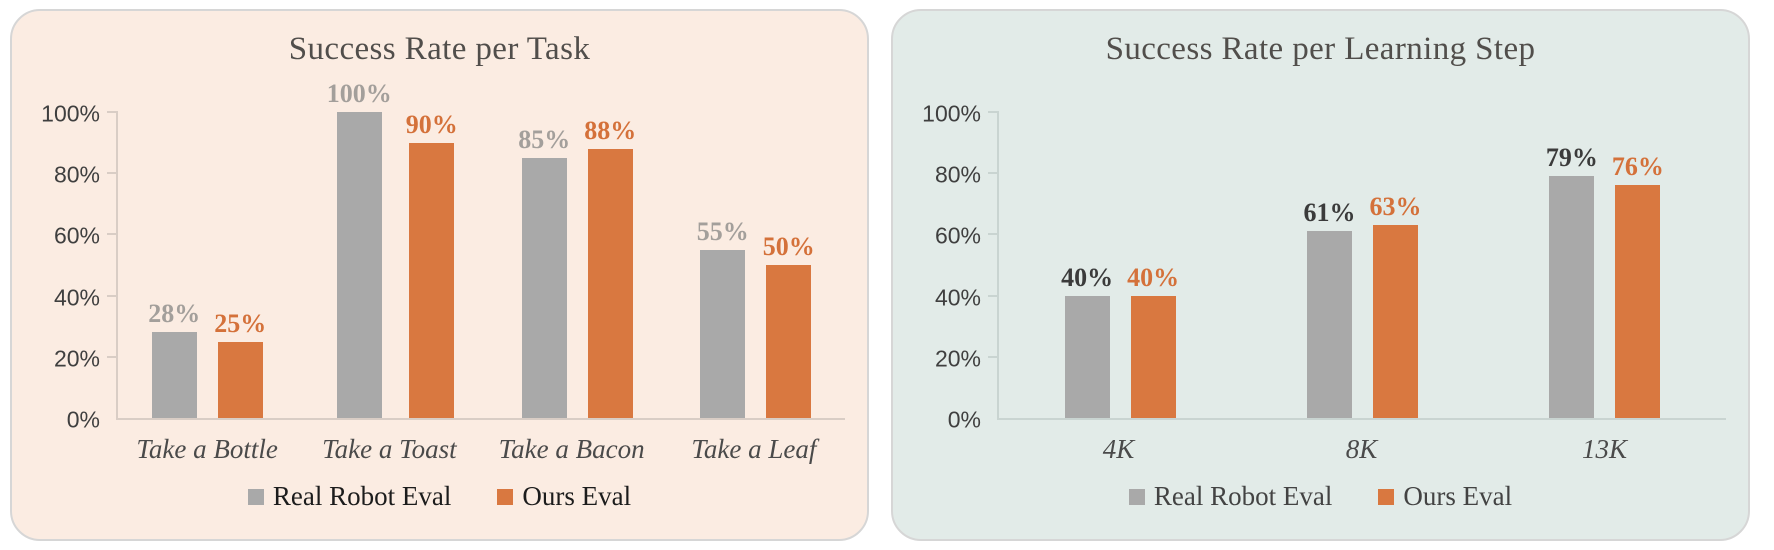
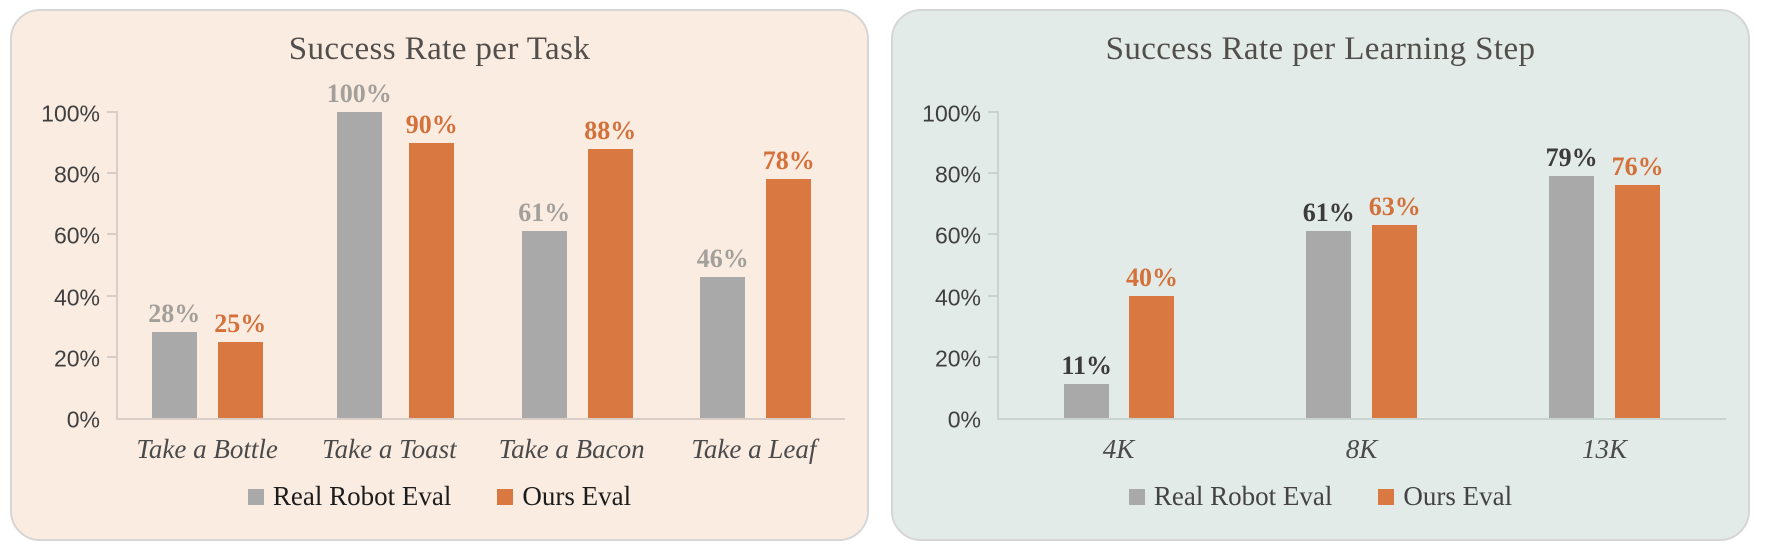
Success Rate per Task/Real Robot Eval/Take a Bacon: 85% -> 61%
Success Rate per Task/Real Robot Eval/Take a Leaf: 55% -> 46%
Success Rate per Task/Ours Eval/Take a Leaf: 50% -> 78%
Success Rate per Learning Step/Real Robot Eval/4K: 40% -> 11%
